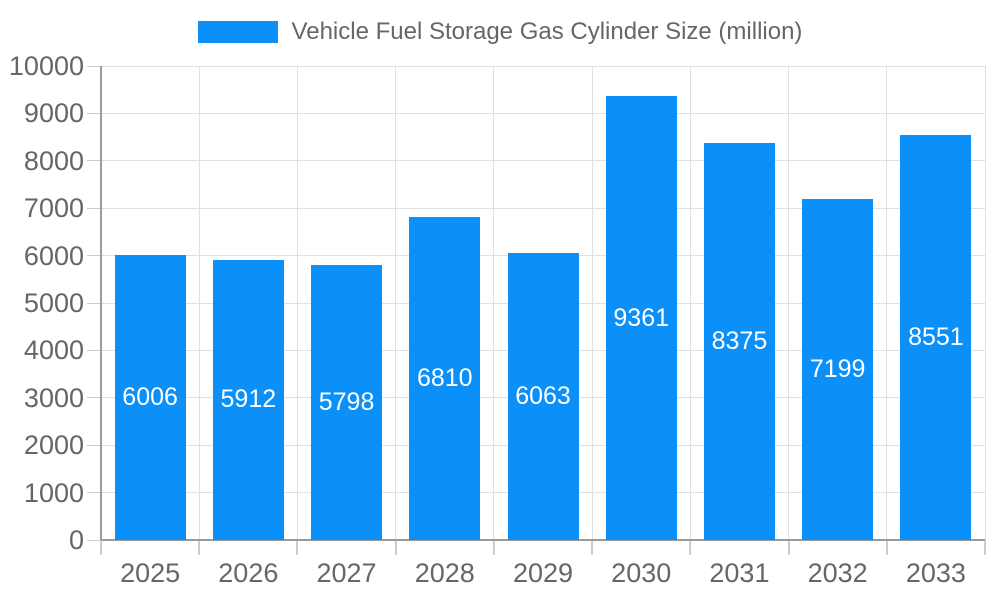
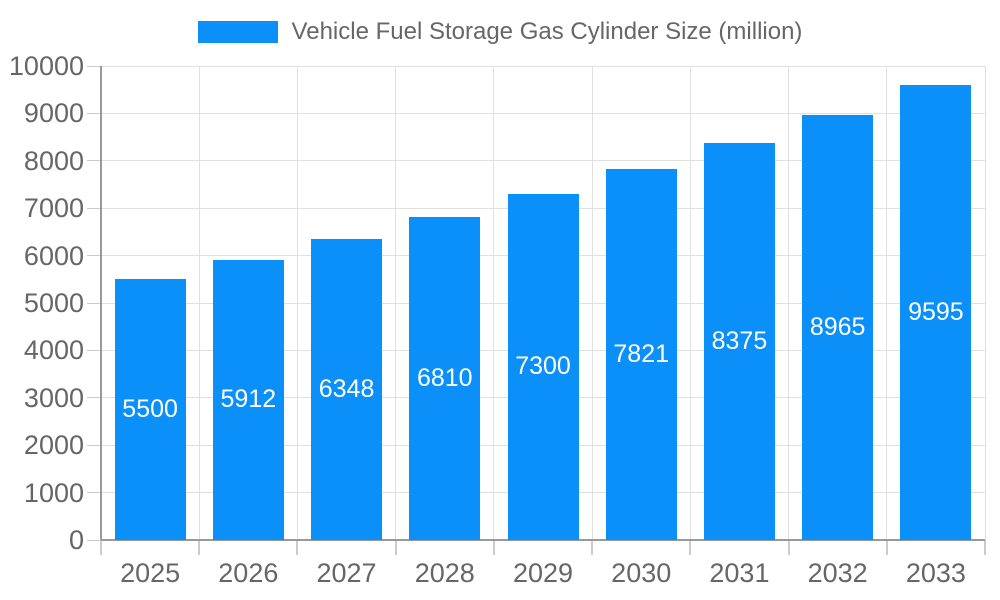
2025: 6006 -> 5500
2027: 5798 -> 6348
2029: 6063 -> 7300
2030: 9361 -> 7821
2032: 7199 -> 8965
2033: 8551 -> 9595
